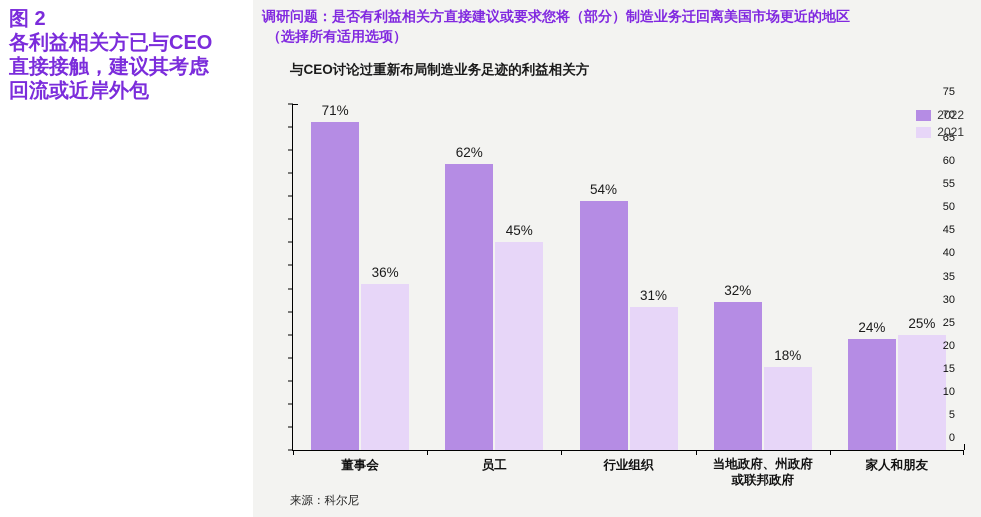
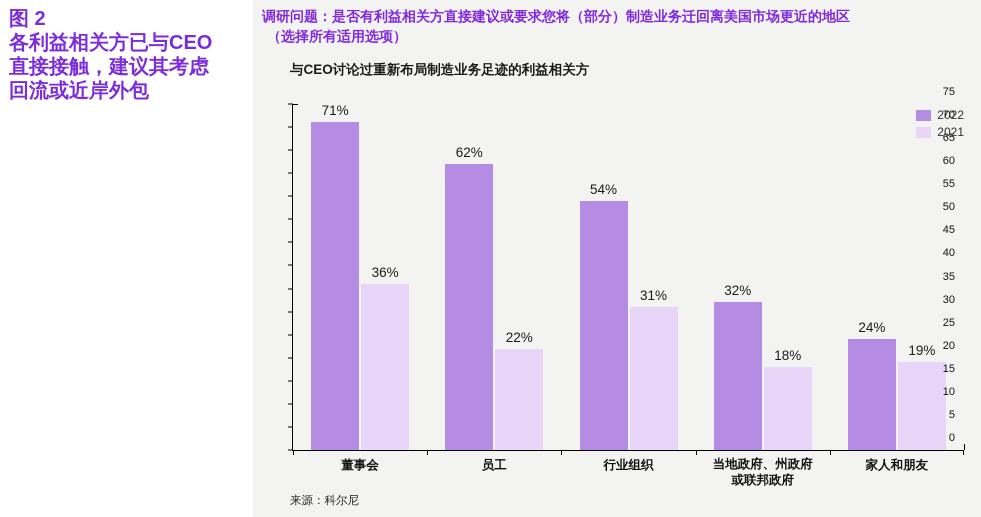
2021/员工: 45% -> 22%
2021/家人和朋友: 25% -> 19%
